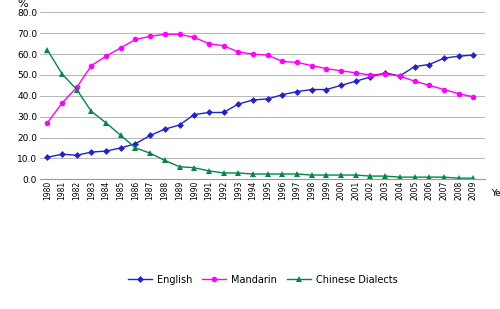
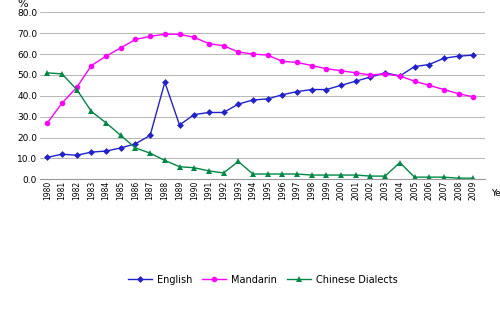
Chinese Dialects/1980: 62.0 -> 51.0
English/1988: 24.0 -> 46.5
Chinese Dialects/1993: 3.0 -> 8.5
Chinese Dialects/2004: 1.0 -> 8.0
